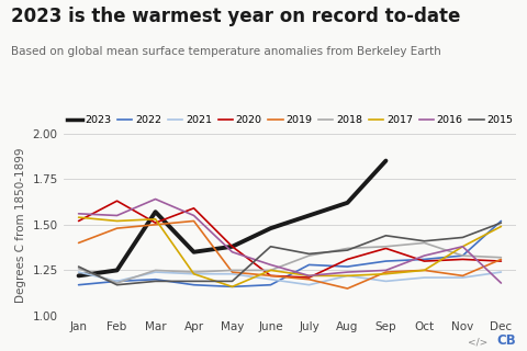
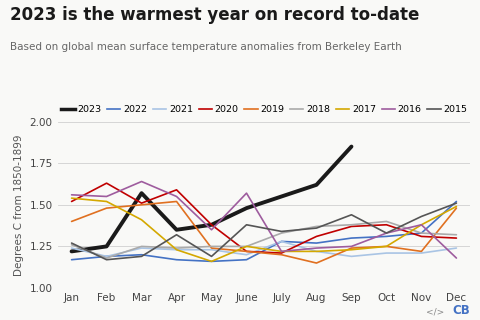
2017/Mar: 1.53 -> 1.41
2015/Apr: 1.19 -> 1.32
2016/June: 1.28 -> 1.57
2021/July: 1.17 -> 1.28
2020/Oct: 1.30 -> 1.38
2015/Oct: 1.41 -> 1.33
2019/Dec: 1.31 -> 1.48
